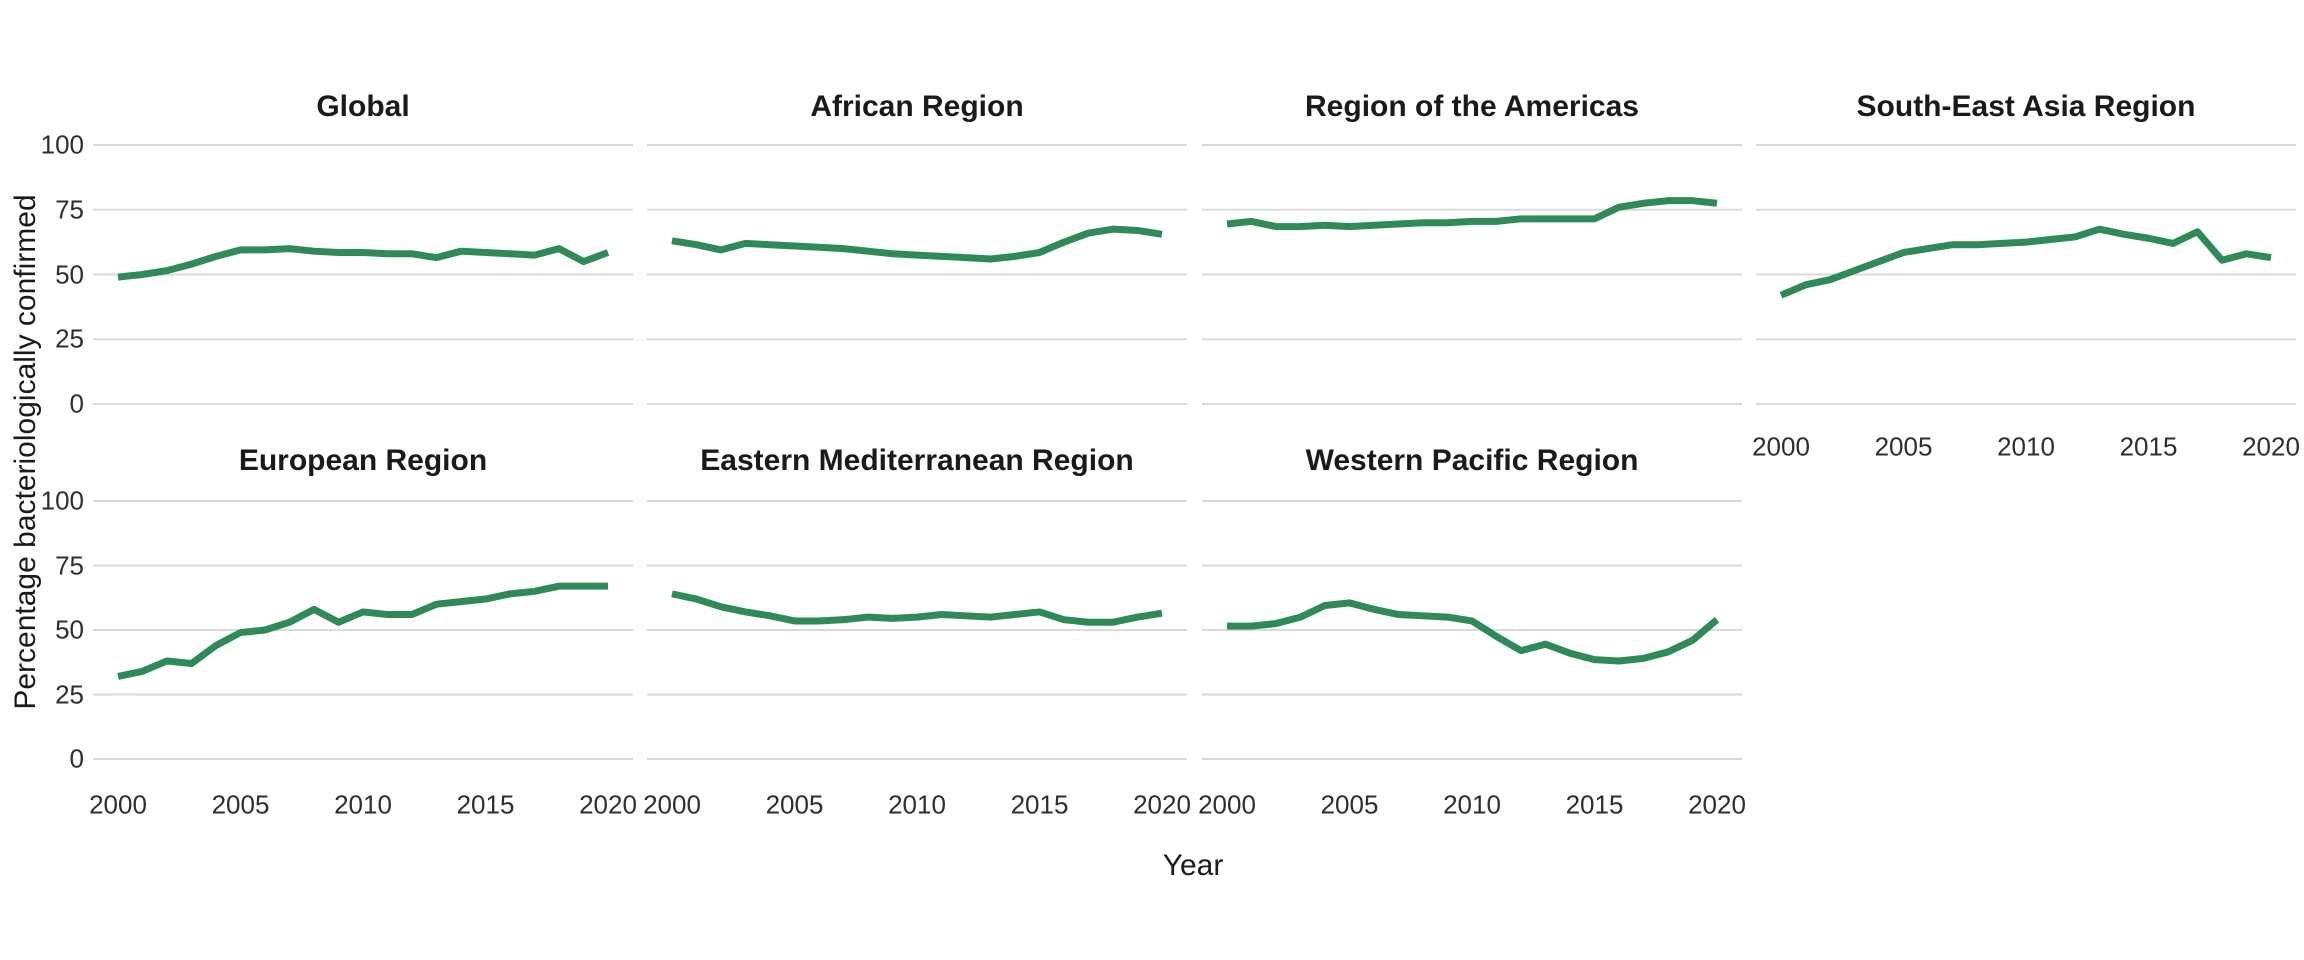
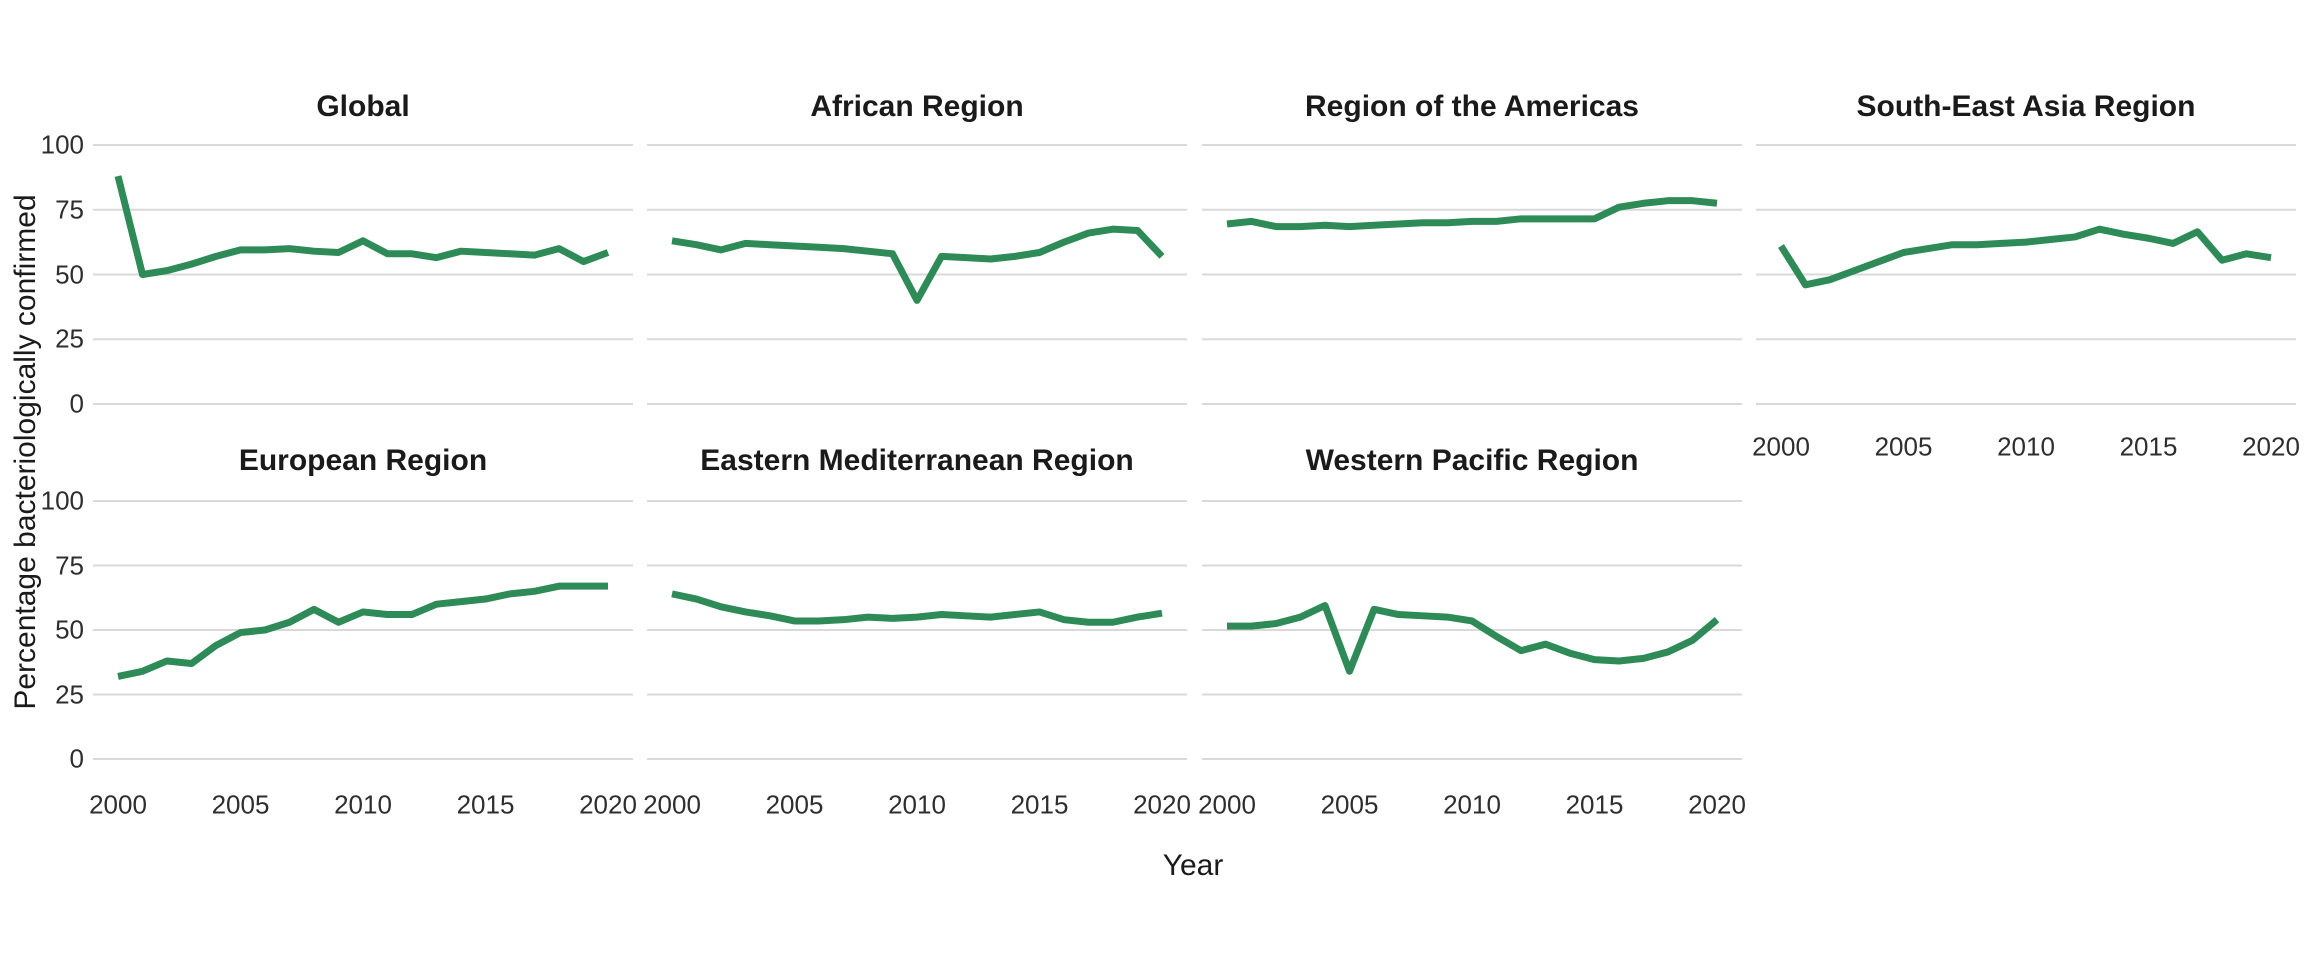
Global/2000: 49 -> 88
South-East Asia Region/2000: 42 -> 61
Western Pacific Region/2005: 60 -> 34
Global/2010: 58 -> 63
African Region/2010: 58 -> 40
African Region/2020: 66 -> 57
